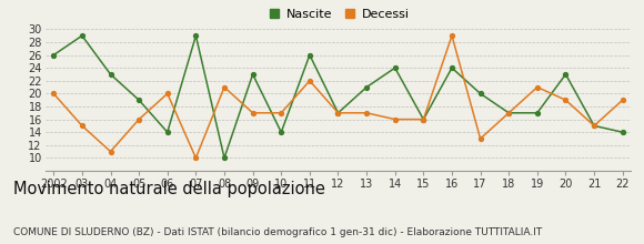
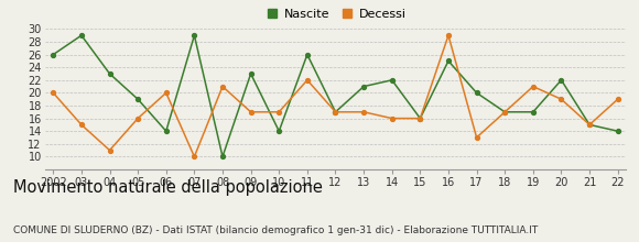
Nascite/14: 24 -> 22
Nascite/16: 24 -> 25
Nascite/20: 23 -> 22
